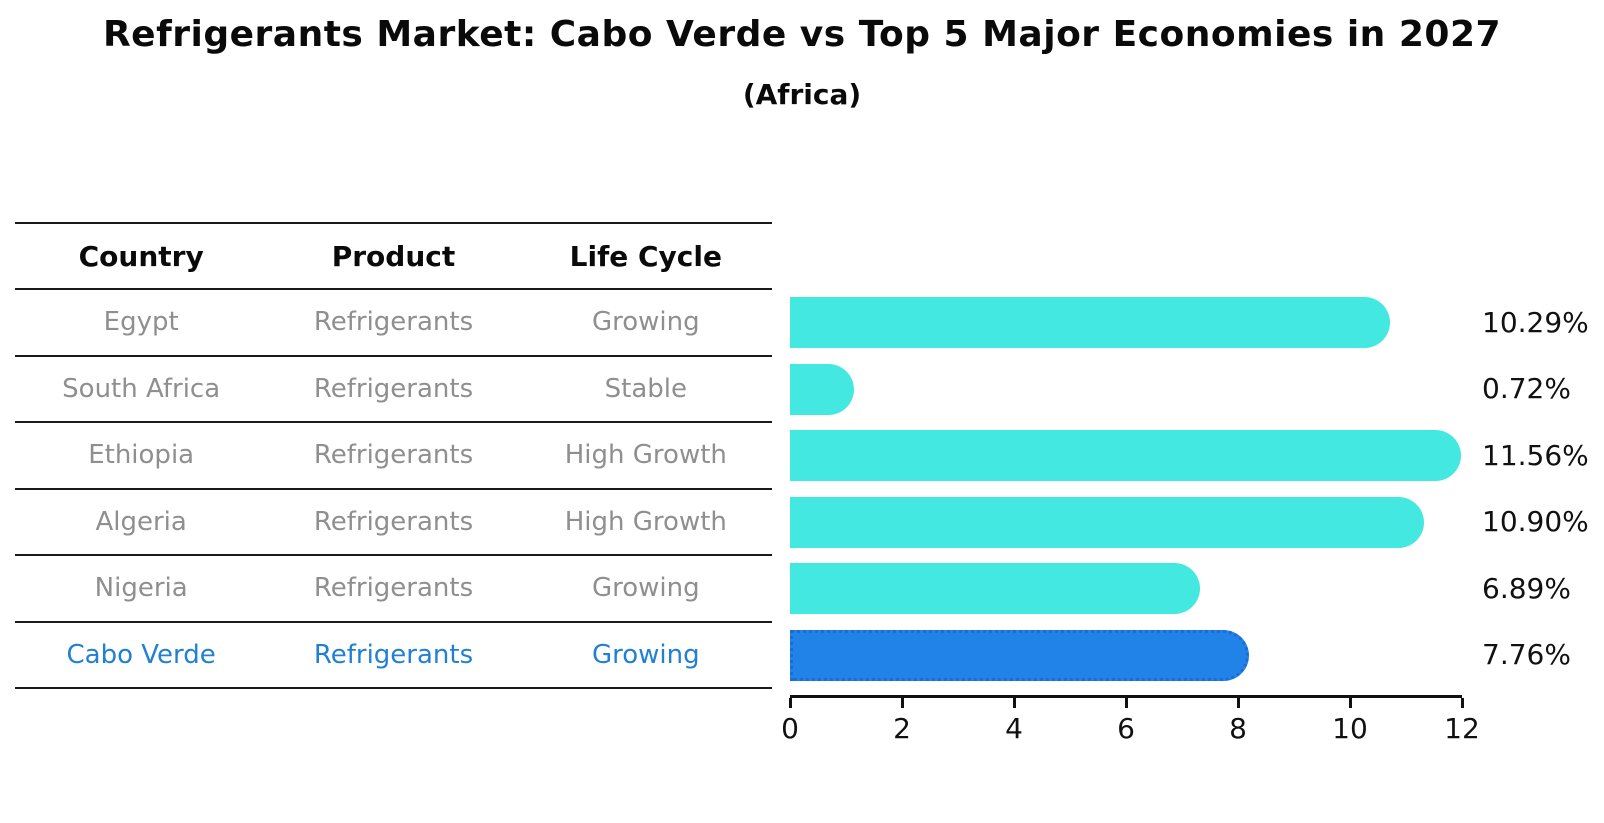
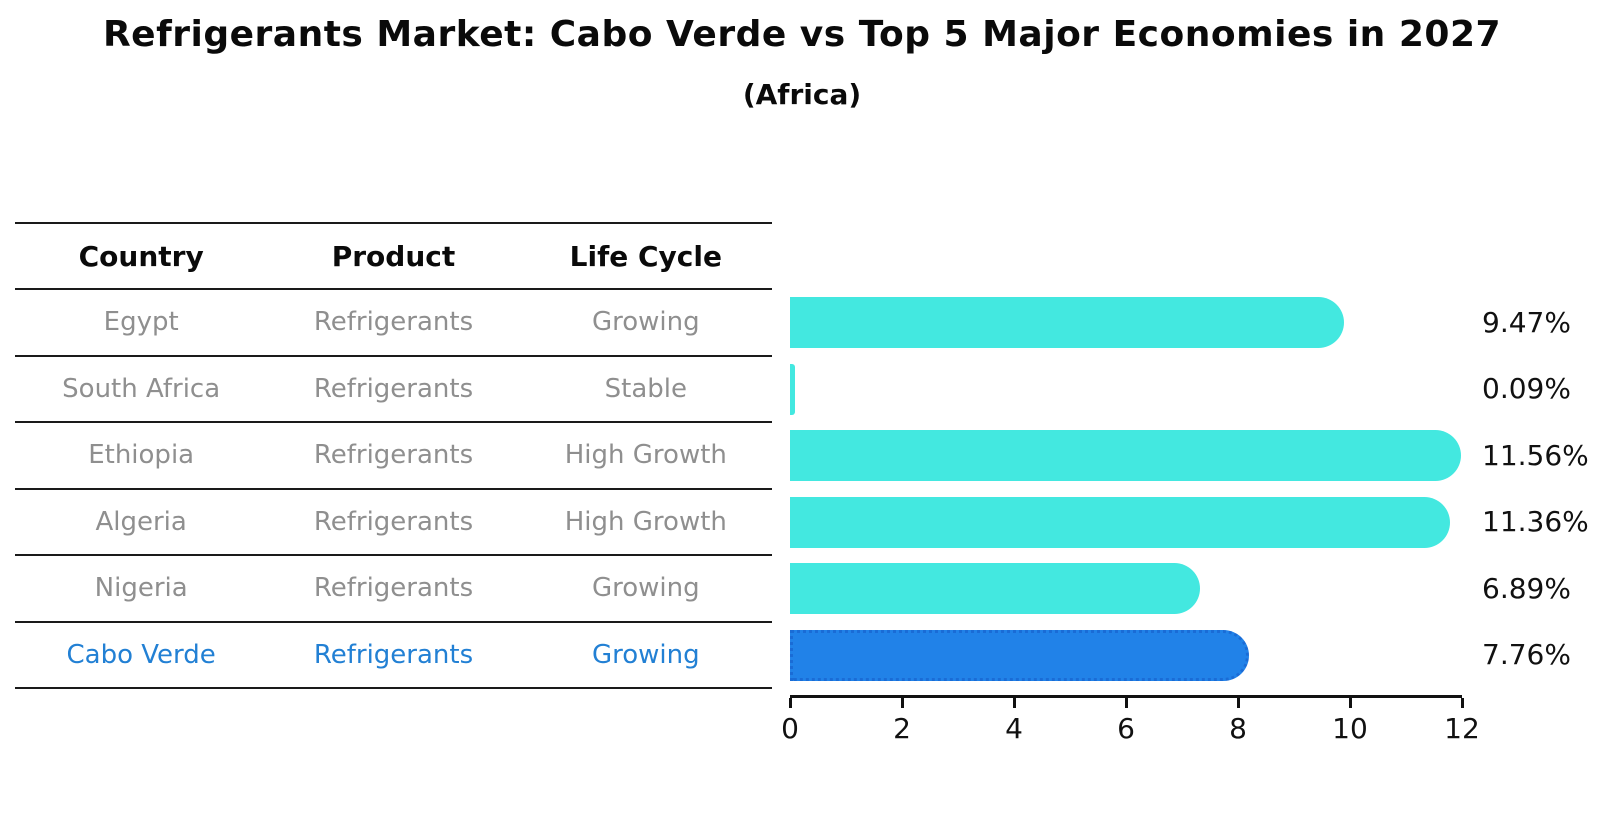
Egypt: 10.29% -> 9.47%
South Africa: 0.72% -> 0.09%
Algeria: 10.90% -> 11.36%
